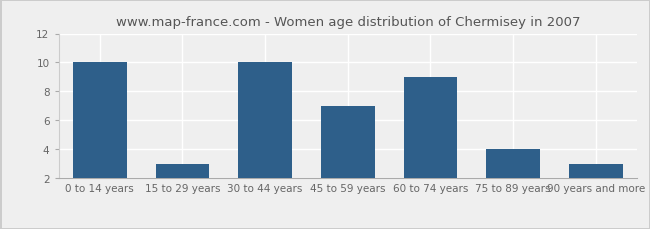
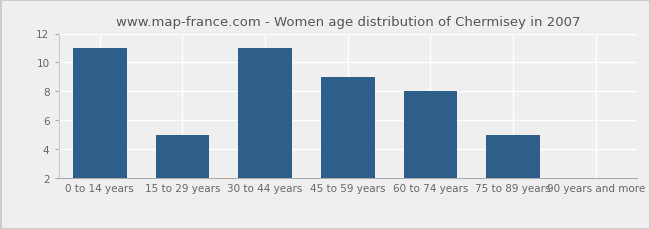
0 to 14 years: 10 -> 11
15 to 29 years: 3 -> 5
30 to 44 years: 10 -> 11
45 to 59 years: 7 -> 9
60 to 74 years: 9 -> 8
75 to 89 years: 4 -> 5
90 years and more: 3 -> 2
